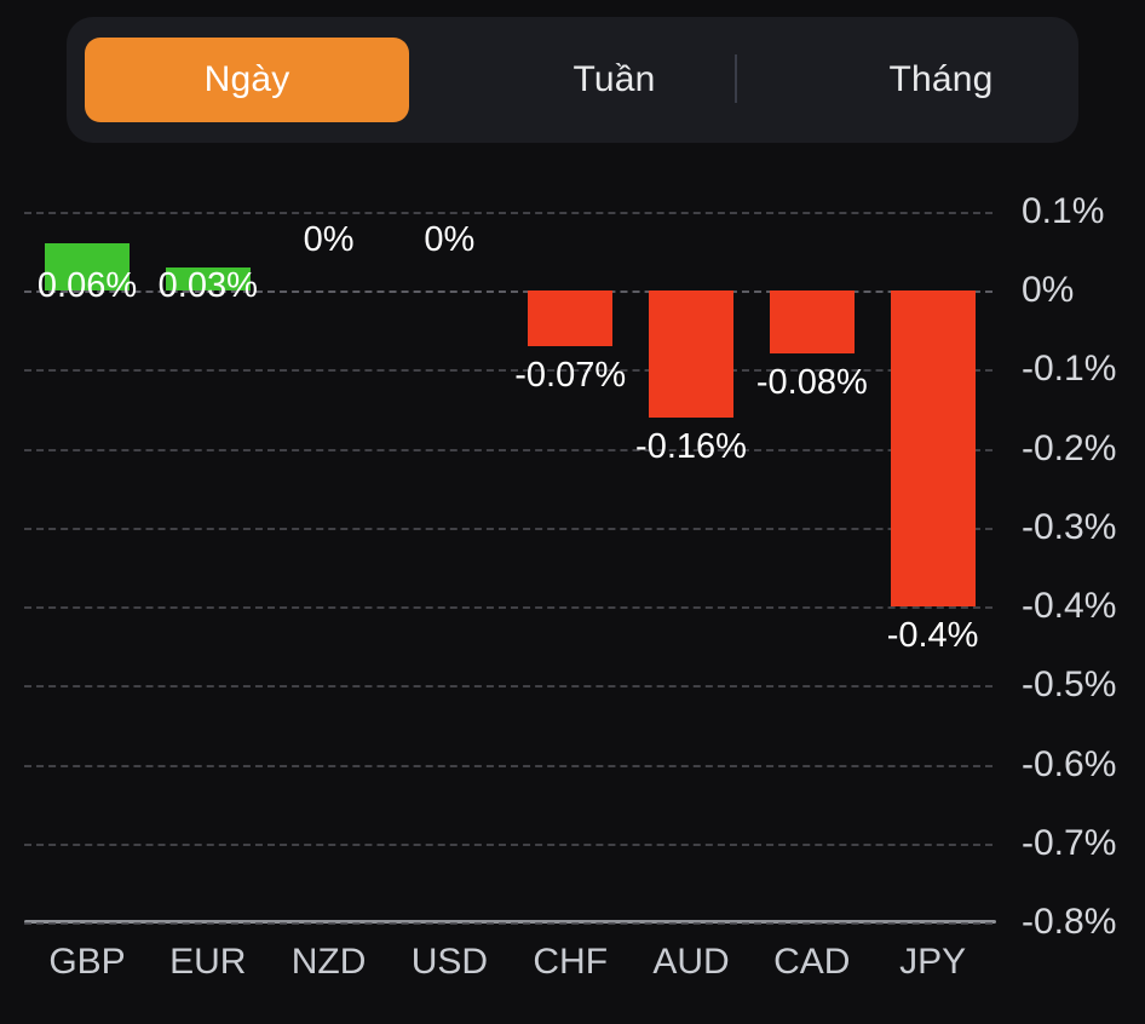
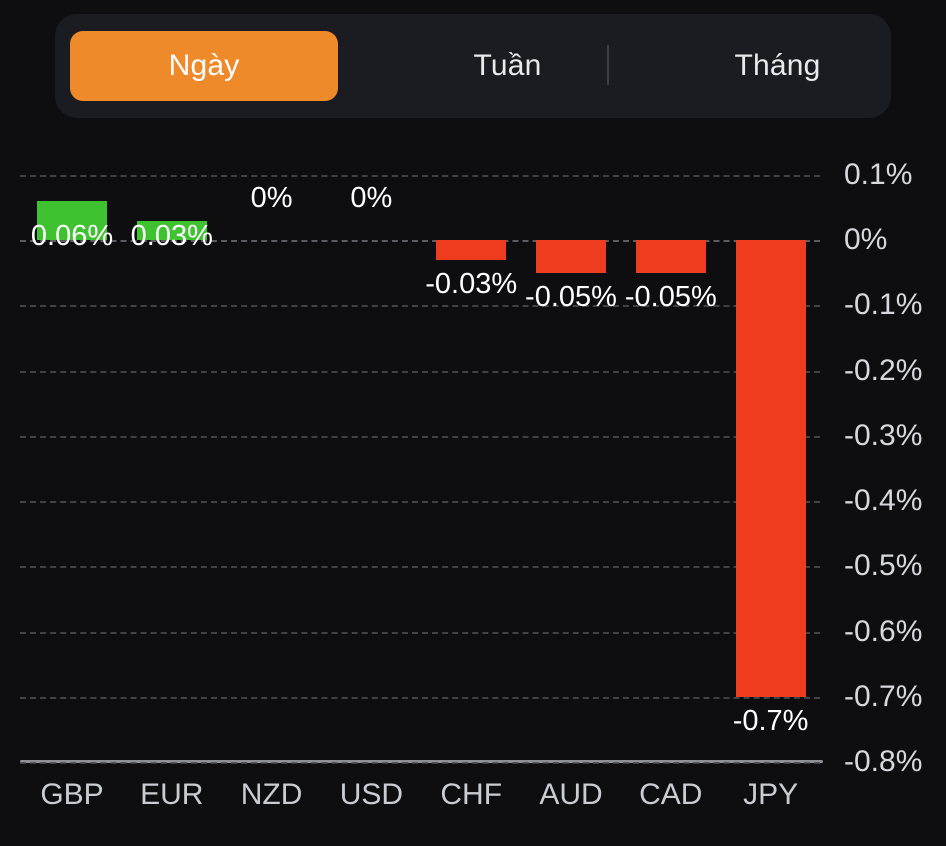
CHF: -0.07% -> -0.03%
AUD: -0.16% -> -0.05%
CAD: -0.08% -> -0.05%
JPY: -0.4% -> -0.7%
